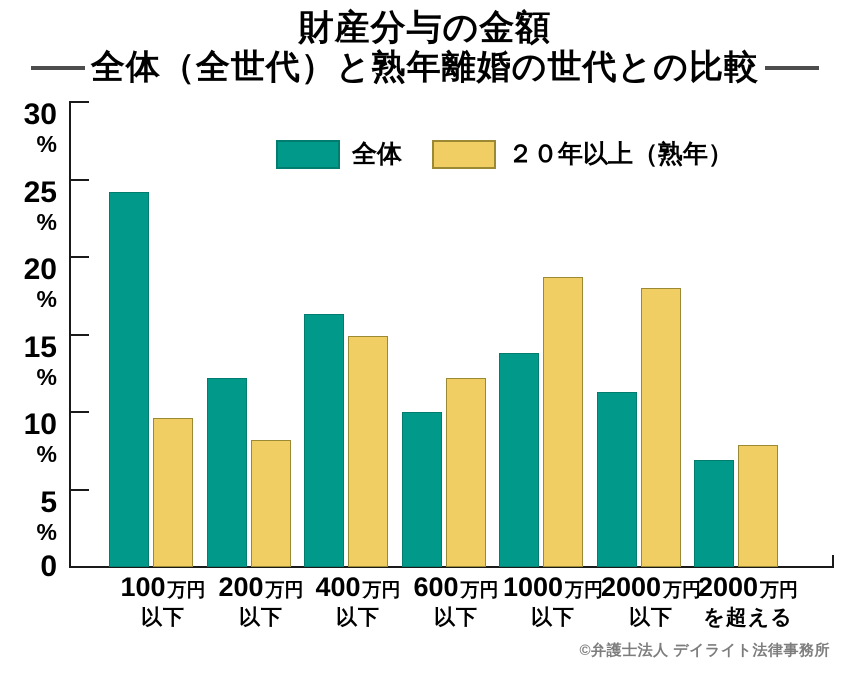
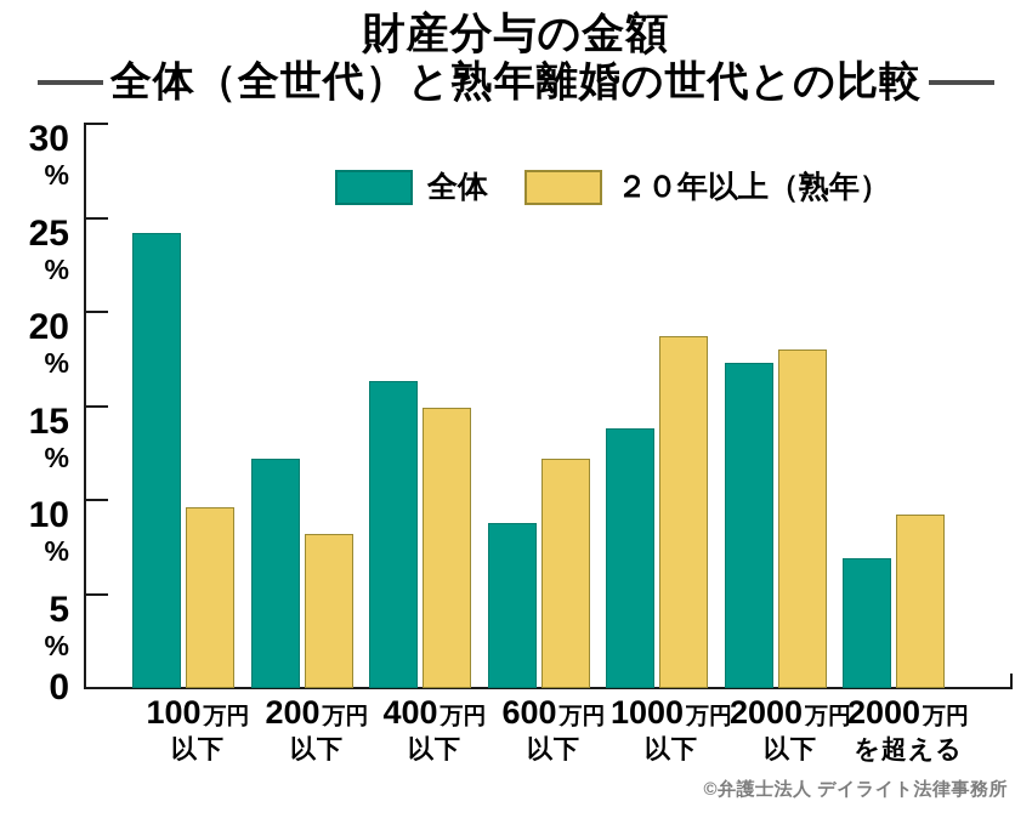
全体/600万円以下: 10.0 -> 8.8
全体/2000万円以下: 11.3 -> 17.3
２０年以上（熟年）/2000万円を超える: 7.9 -> 9.2
